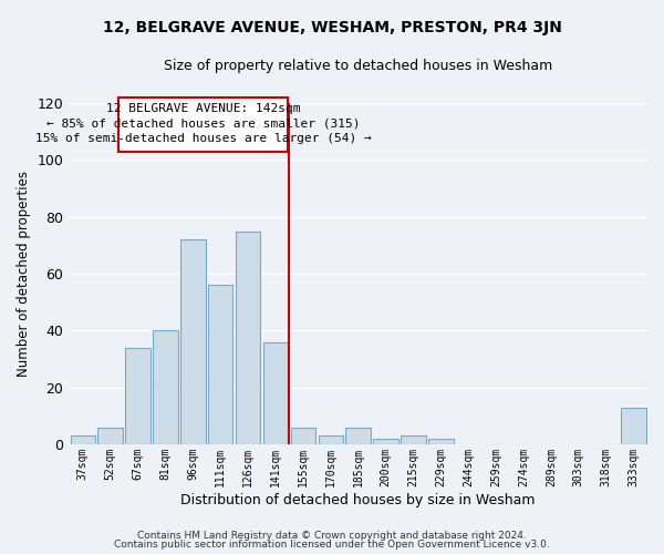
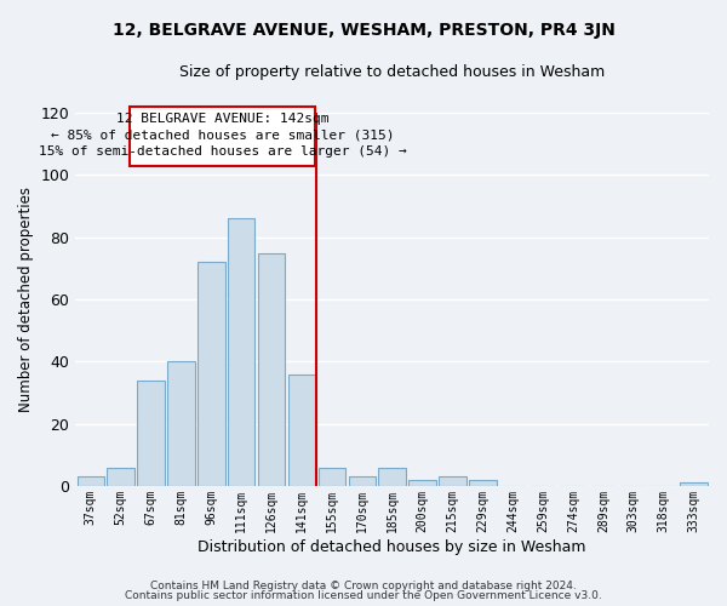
111sqm: 56 -> 86
333sqm: 13 -> 1
